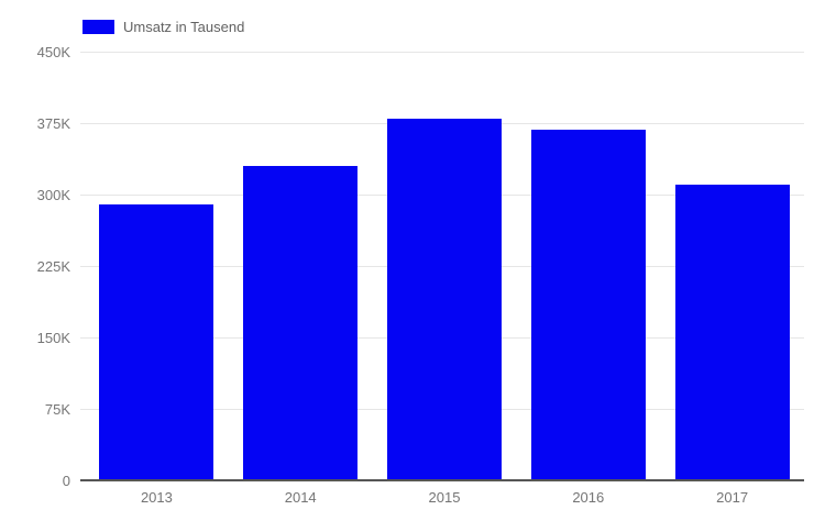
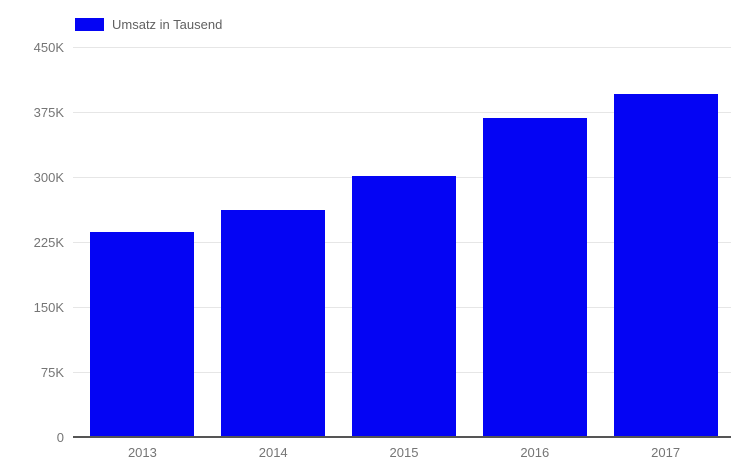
2013: 290K -> 240K
2014: 330K -> 260K
2015: 380K -> 300K
2017: 310K -> 400K
